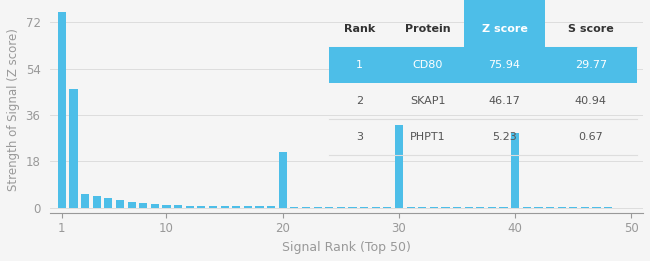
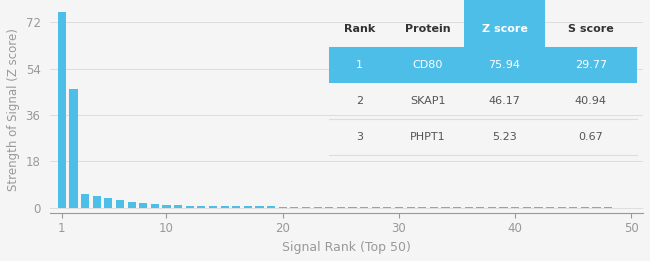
20: 21.5 -> 0.4
30: 32.0 -> 0.2
40: 29.0 -> 0.1
